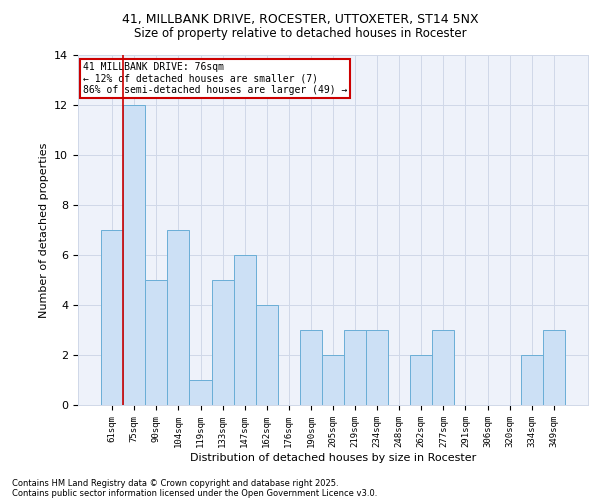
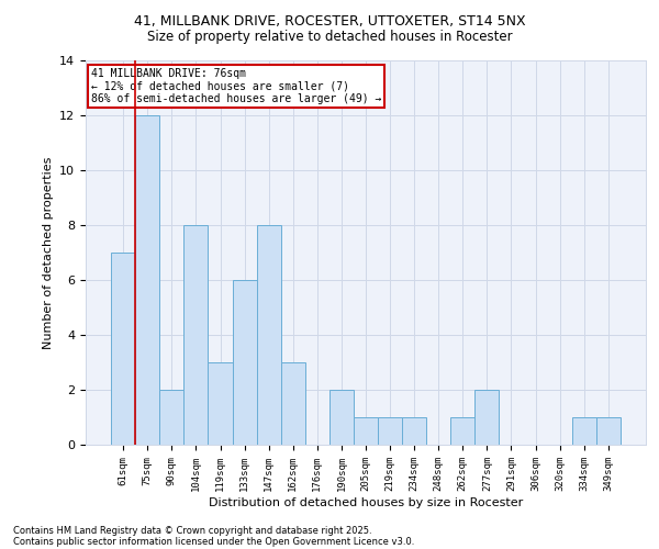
90sqm: 5 -> 2
104sqm: 7 -> 8
119sqm: 1 -> 3
133sqm: 5 -> 6
147sqm: 6 -> 8
162sqm: 4 -> 3
190sqm: 3 -> 2
205sqm: 2 -> 1
219sqm: 3 -> 1
234sqm: 3 -> 1
262sqm: 2 -> 1
277sqm: 3 -> 2
334sqm: 2 -> 1
349sqm: 3 -> 1
